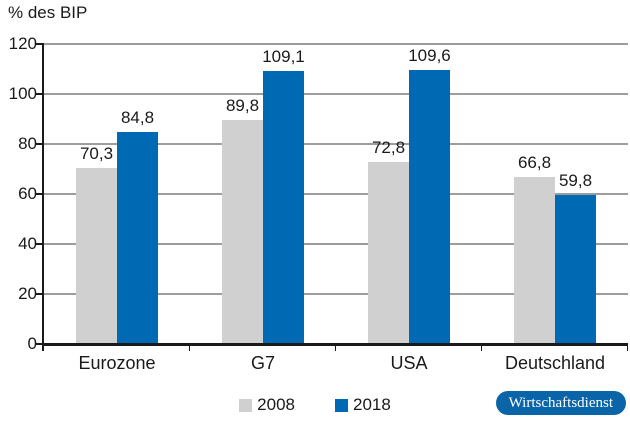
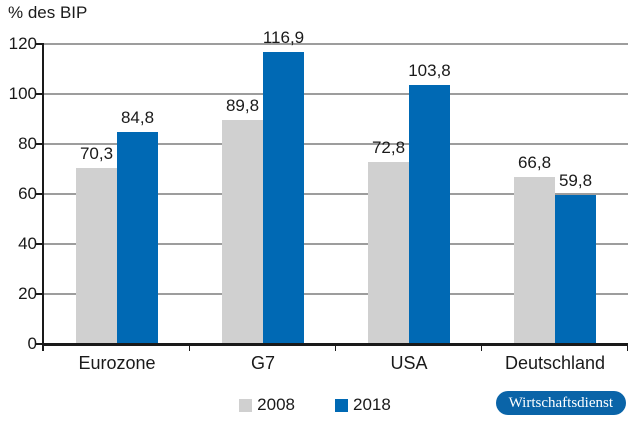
2018/G7: 109,1 -> 116,9
2018/USA: 109,6 -> 103,8
